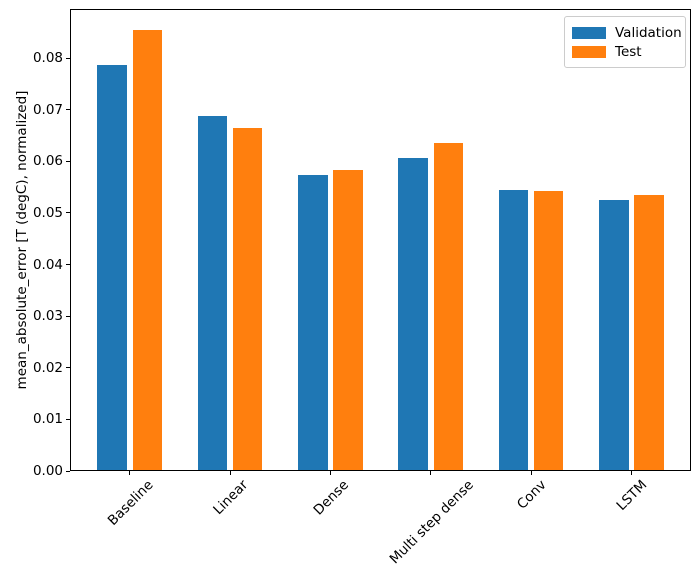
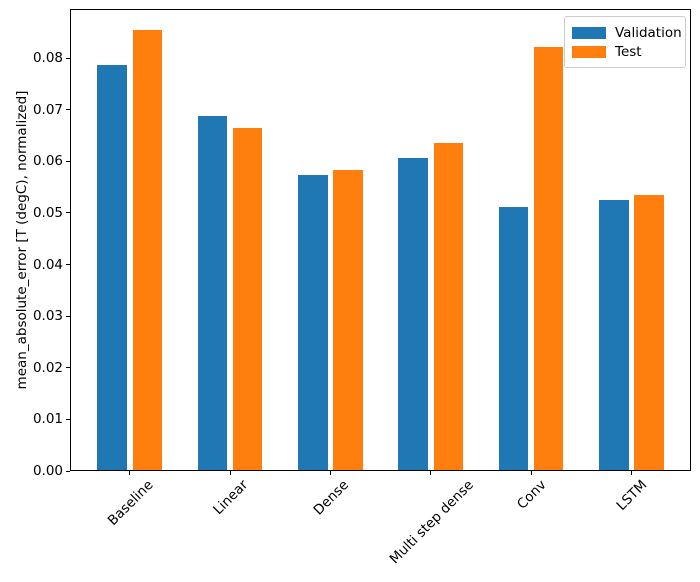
Validation/Conv: 0.054 -> 0.051
Test/Conv: 0.054 -> 0.082
